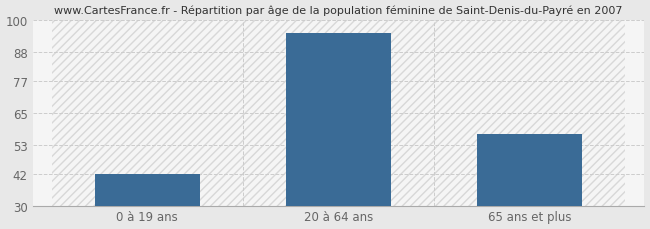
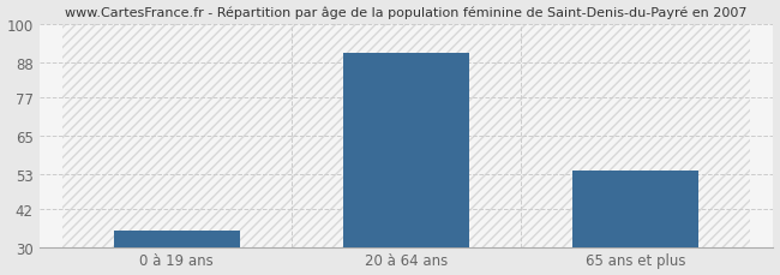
0 à 19 ans: 42 -> 35
20 à 64 ans: 95 -> 91
65 ans et plus: 57 -> 54
